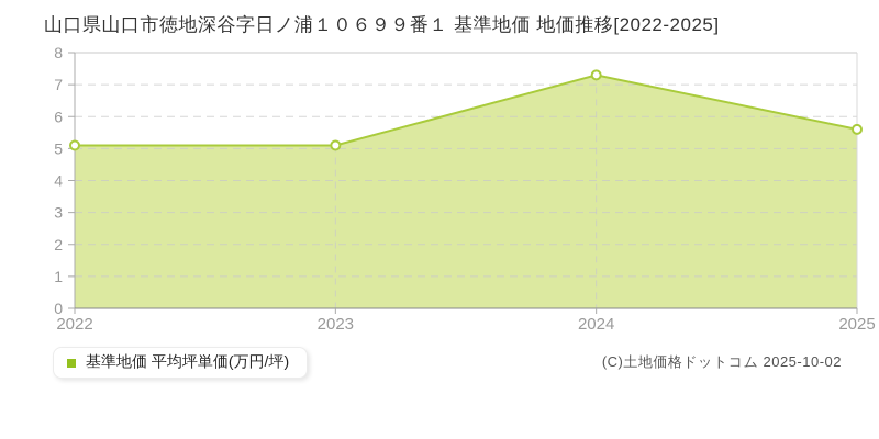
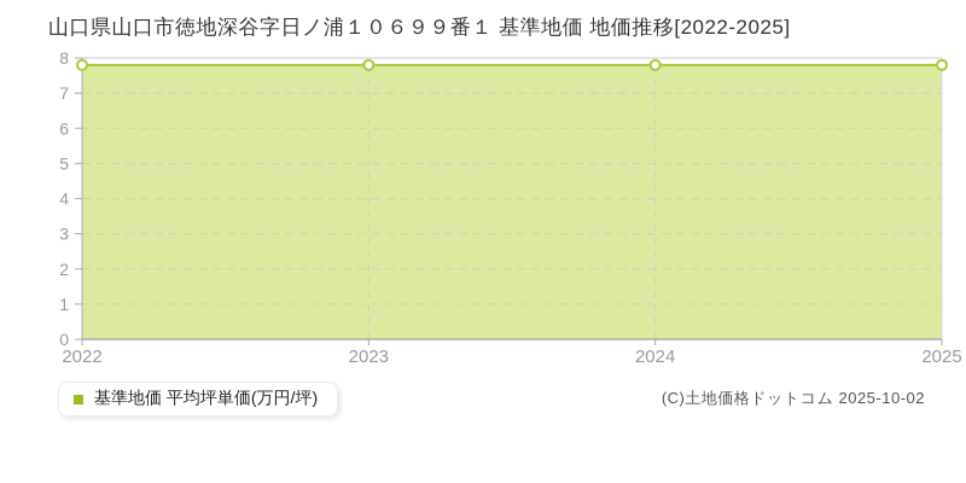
2022: 5.1 -> 7.8
2023: 5.1 -> 7.8
2024: 7.3 -> 7.8
2025: 5.6 -> 7.8
